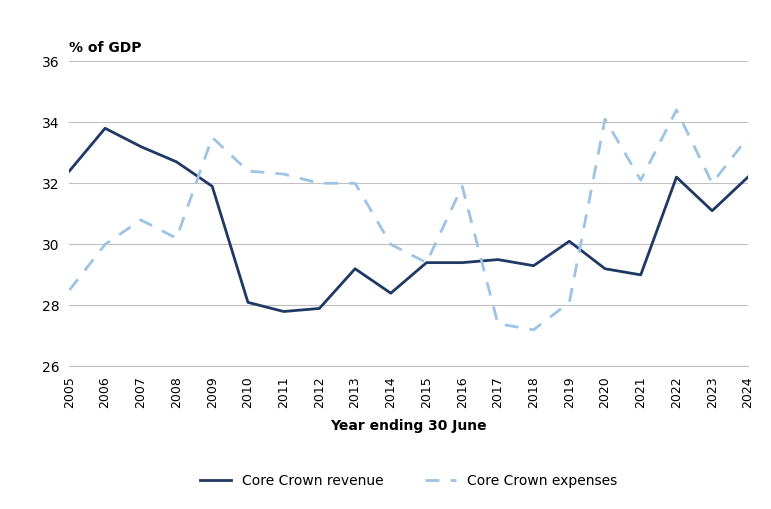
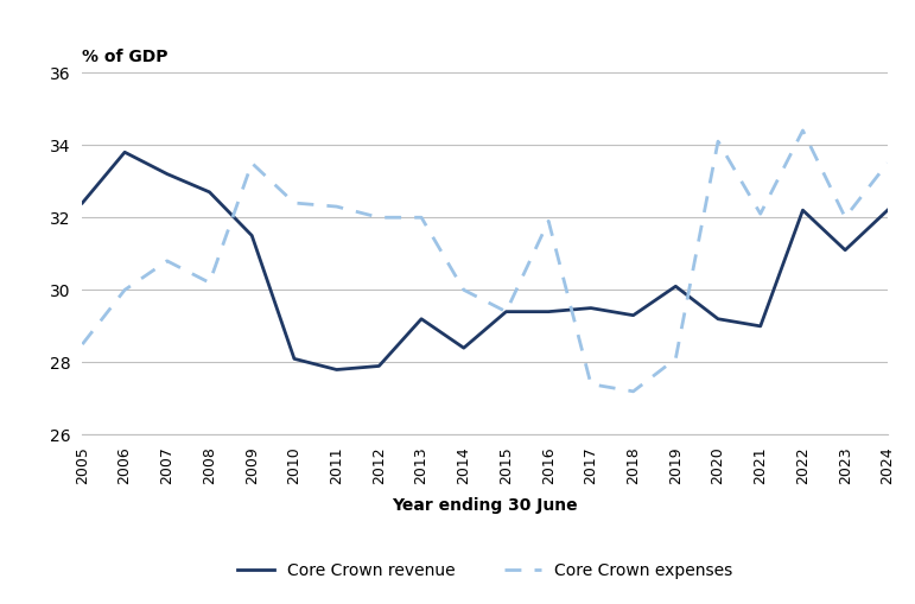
Core Crown revenue/2009: 31.9 -> 31.5
